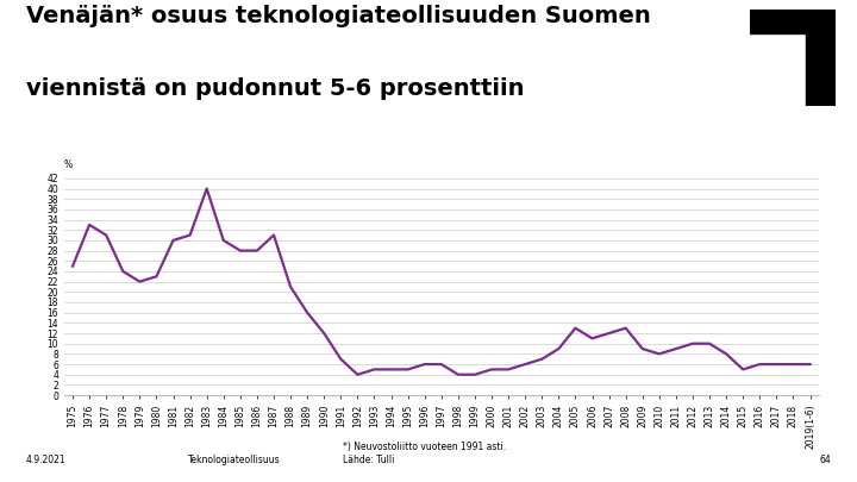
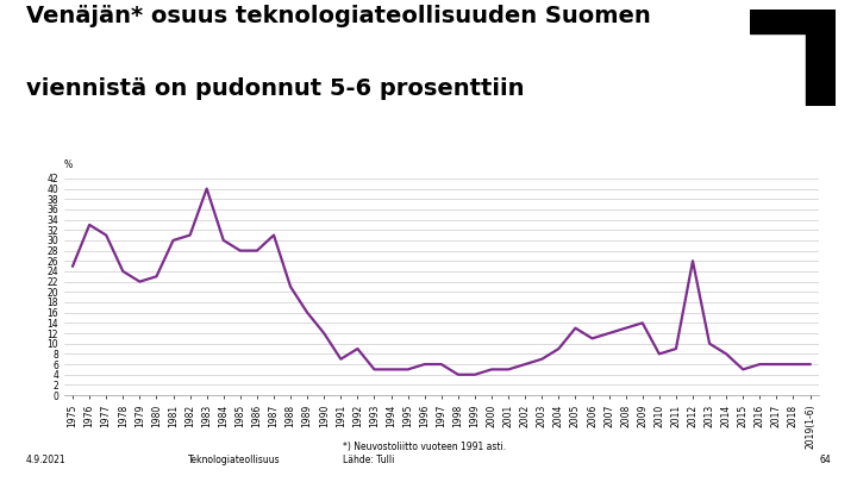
1992: 4 -> 9
2009: 9 -> 14
2012: 10 -> 26
